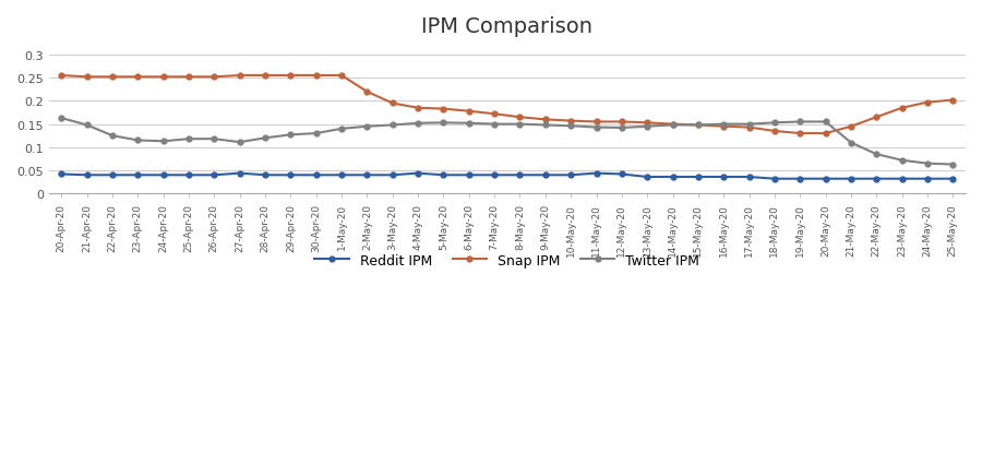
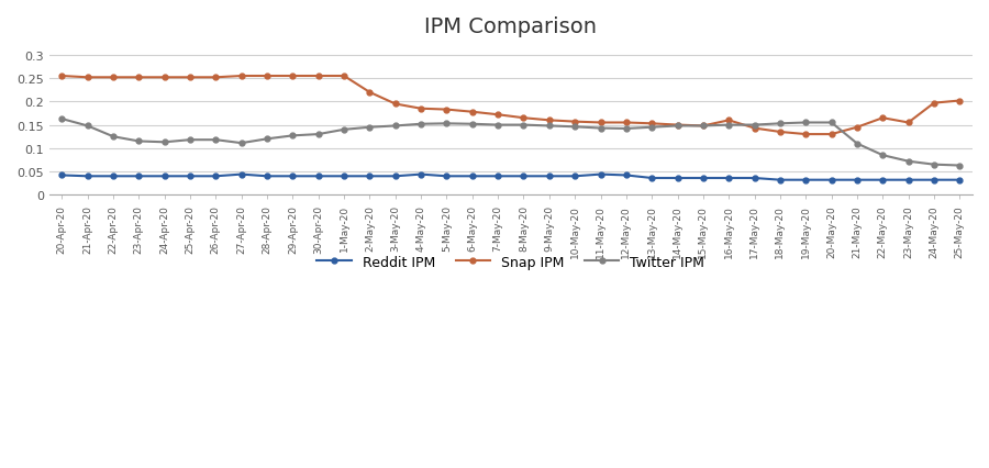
Snap IPM/16-May-20: 0.145 -> 0.160
Snap IPM/23-May-20: 0.185 -> 0.155
